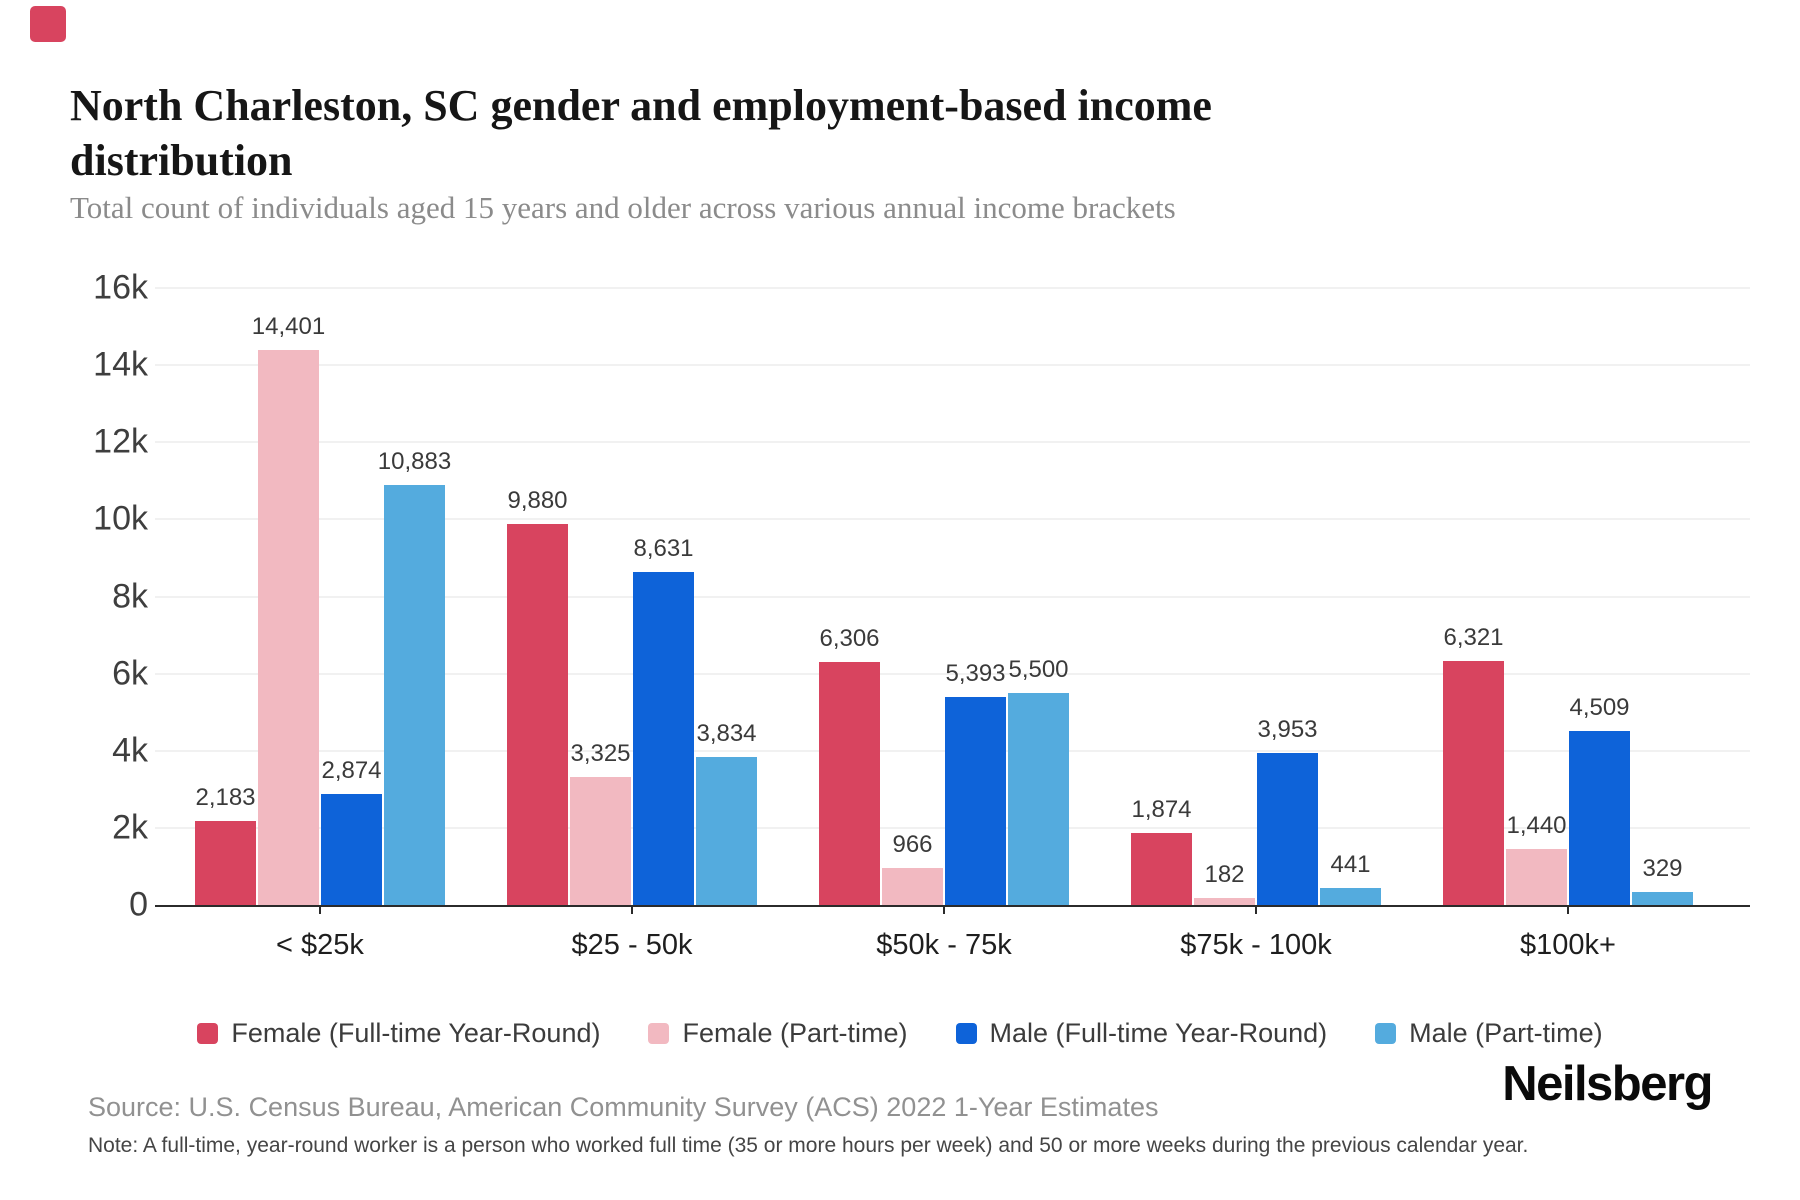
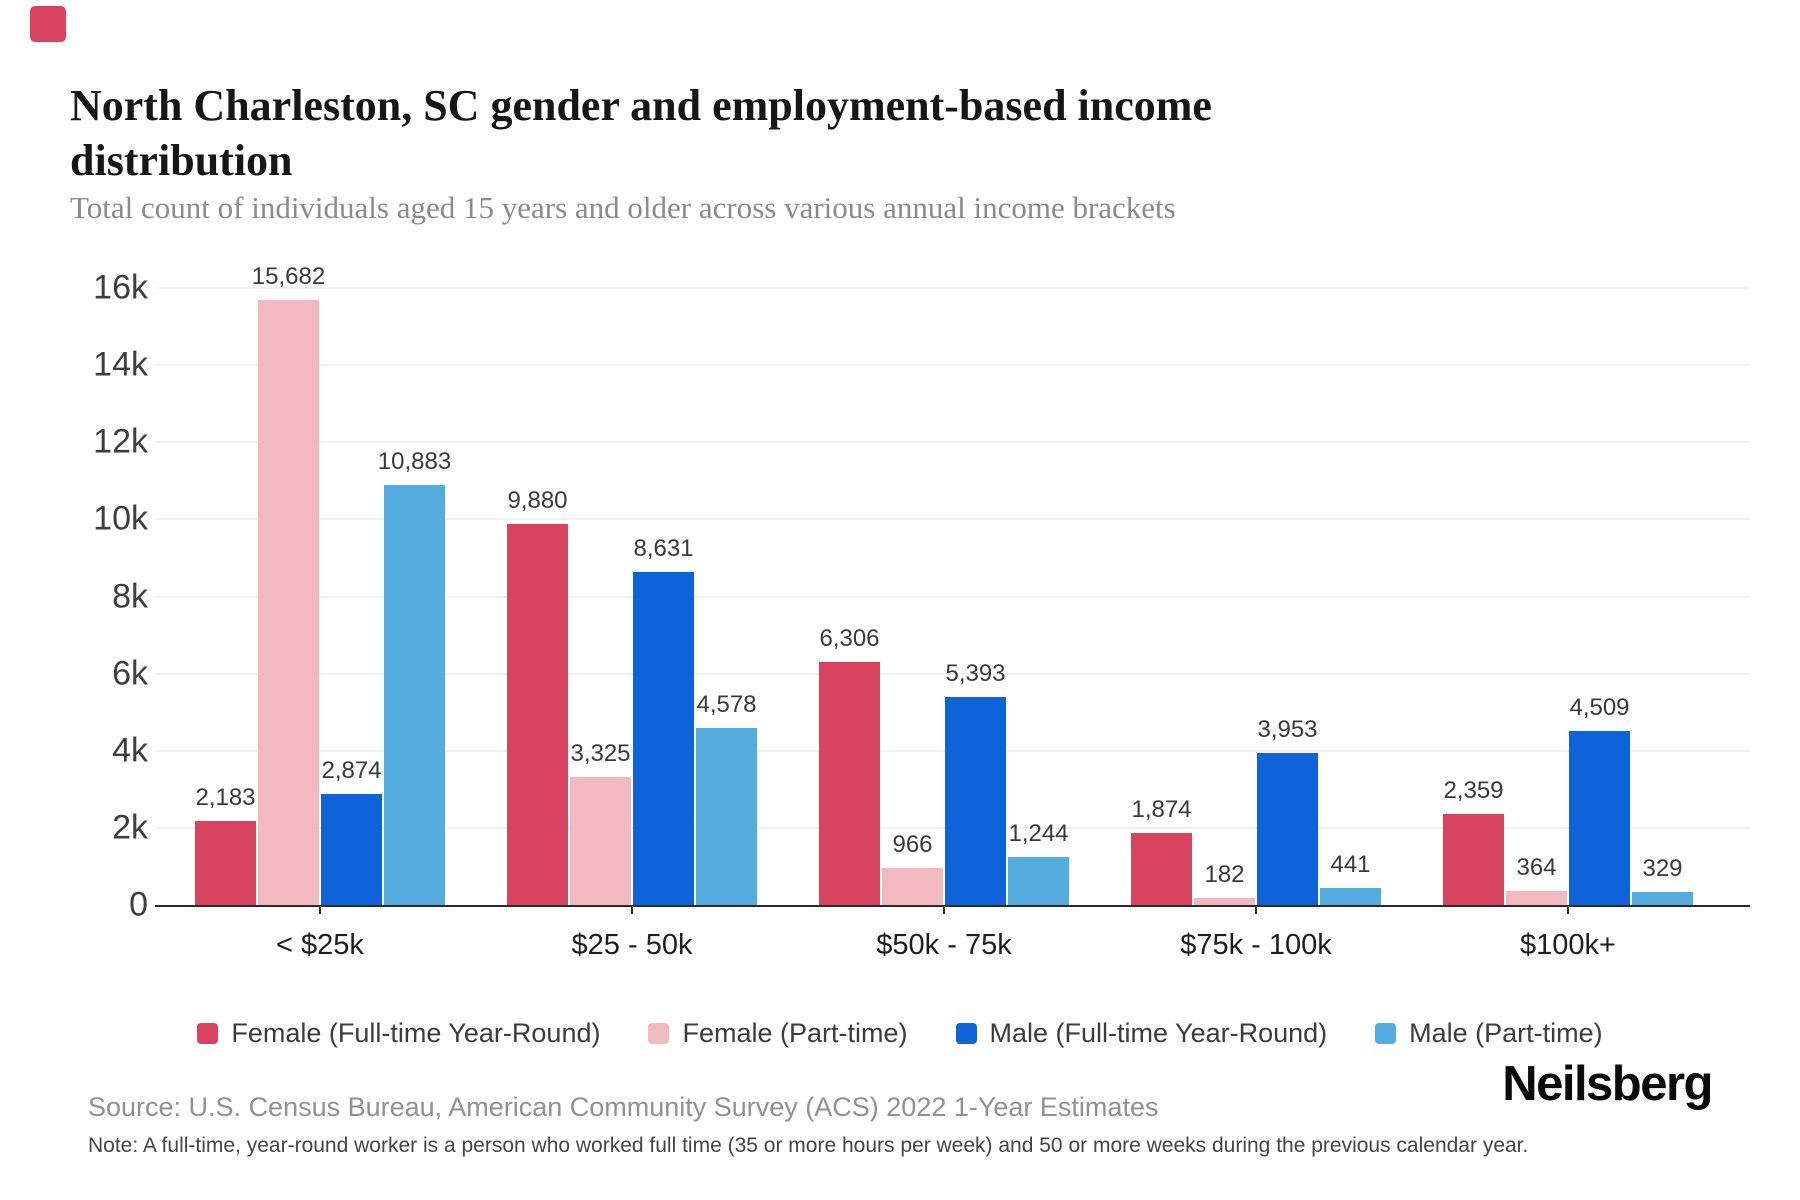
Female (Part-time)/< $25k: 14,401 -> 15,682
Male (Part-time)/$25 - 50k: 3,834 -> 4,578
Male (Part-time)/$50k - 75k: 5,500 -> 1,244
Female (Full-time Year-Round)/$100k+: 6,321 -> 2,359
Female (Part-time)/$100k+: 1,440 -> 364
